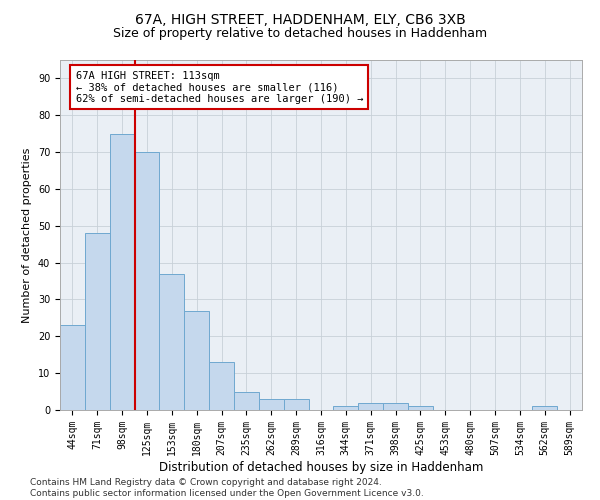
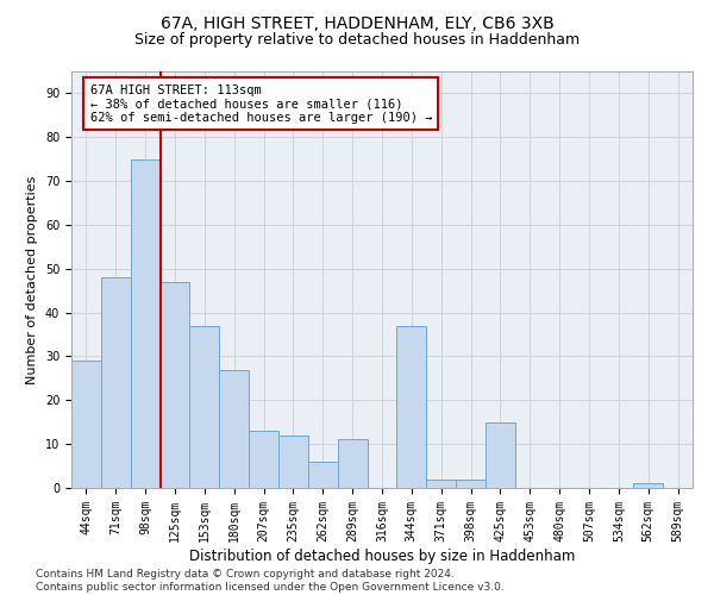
44sqm: 23 -> 29
125sqm: 70 -> 47
235sqm: 5 -> 12
262sqm: 3 -> 6
289sqm: 3 -> 11
344sqm: 1 -> 37
425sqm: 1 -> 15
